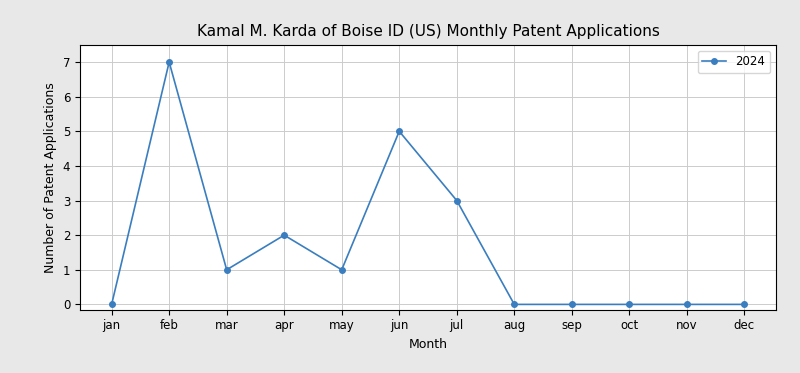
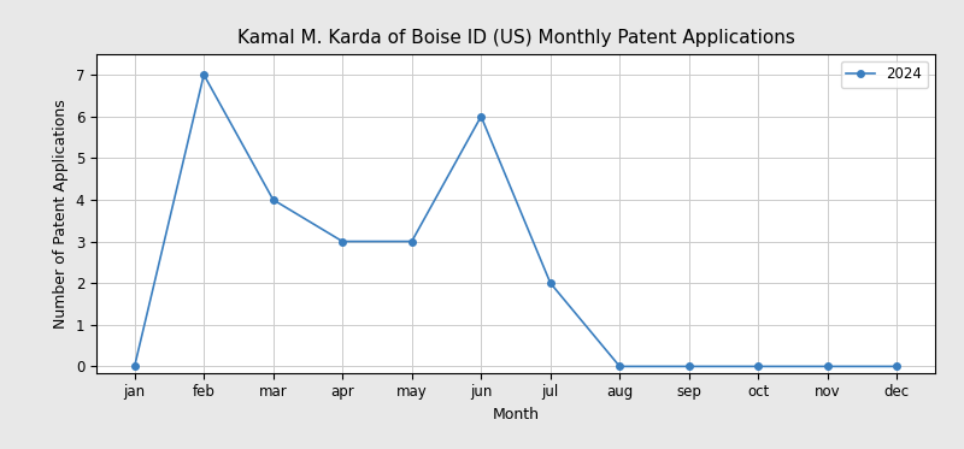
mar: 1 -> 4
apr: 2 -> 3
may: 1 -> 3
jun: 5 -> 6
jul: 3 -> 2
